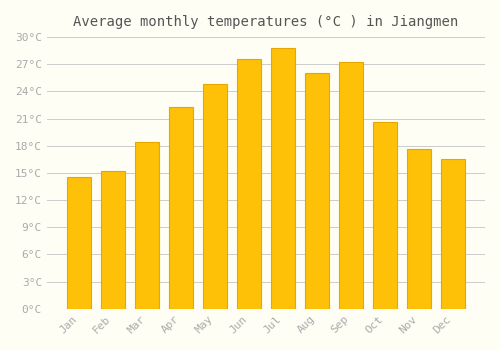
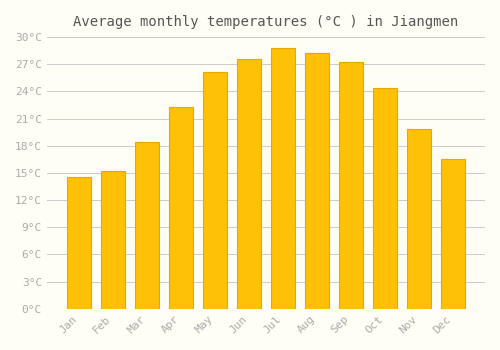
May: 24.8°C -> 26.1°C
Aug: 26.0°C -> 28.3°C
Oct: 20.6°C -> 24.4°C
Nov: 17.6°C -> 19.8°C
